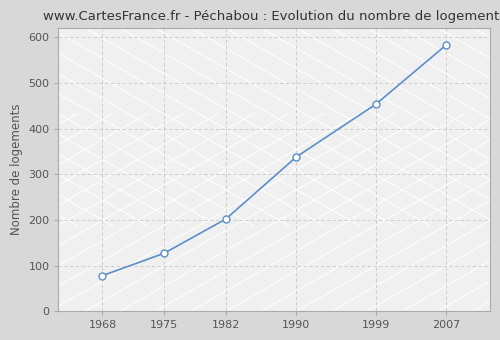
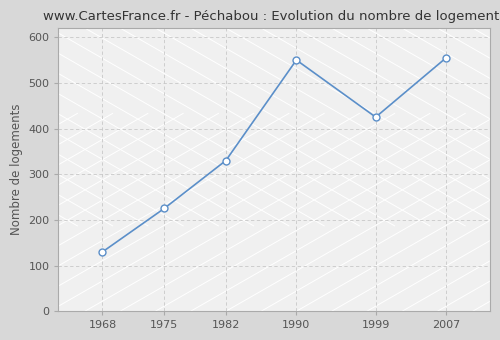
1968: 78 -> 130
1975: 127 -> 225
1982: 202 -> 330
1990: 338 -> 550
1999: 453 -> 425
2007: 583 -> 555
